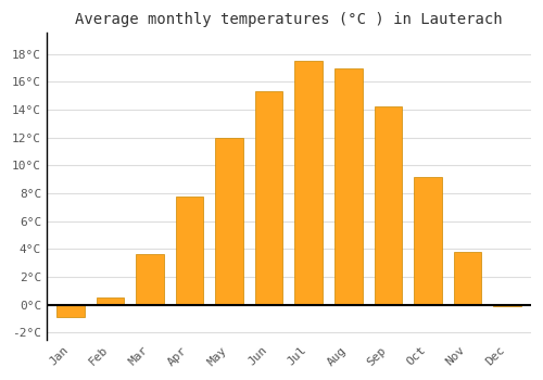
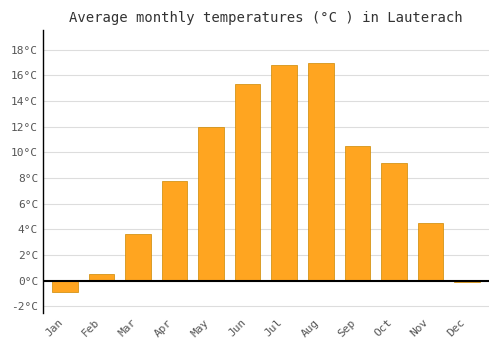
Jul: 17.5°C -> 16.8°C
Sep: 14.2°C -> 10.5°C
Nov: 3.8°C -> 4.5°C
